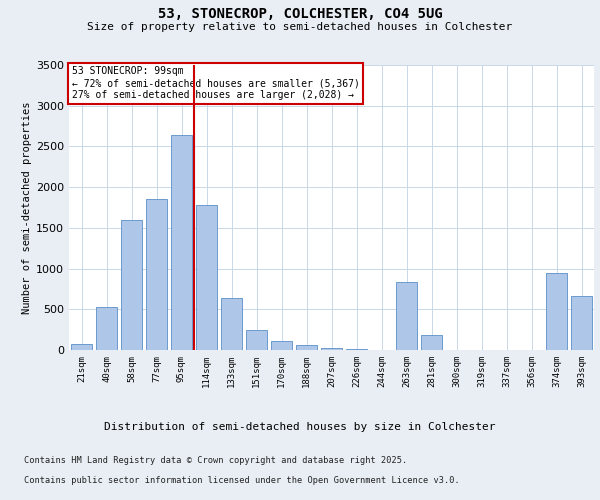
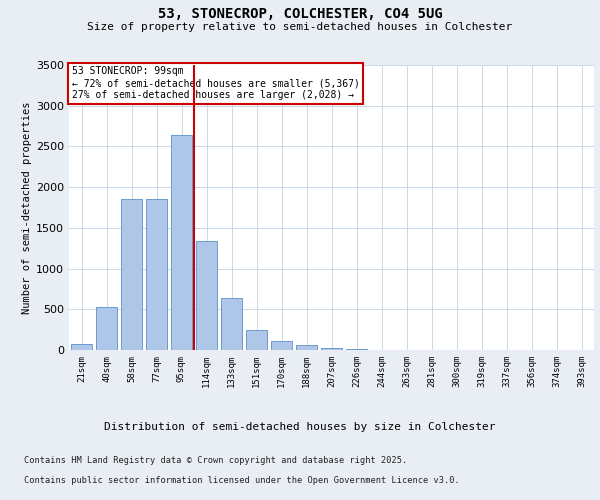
58sqm: 1600 -> 1850
114sqm: 1780 -> 1340
263sqm: 840 -> 0
281sqm: 180 -> 0
374sqm: 940 -> 0
393sqm: 660 -> 0
